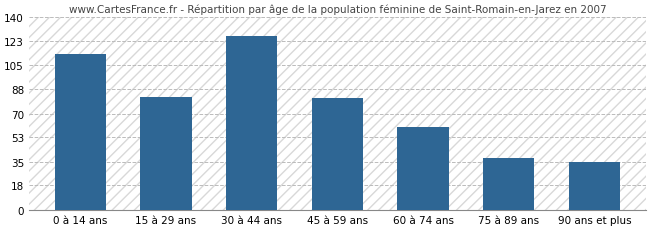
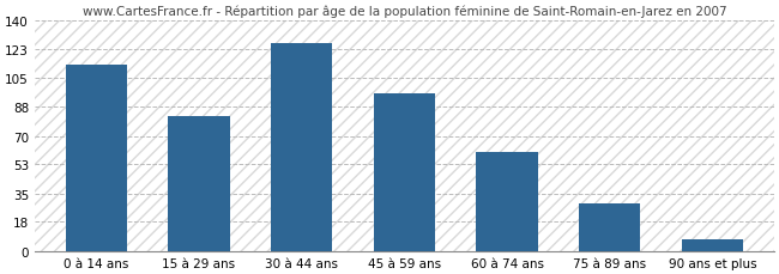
45 à 59 ans: 81 -> 96
75 à 89 ans: 38 -> 29
90 ans et plus: 35 -> 7
